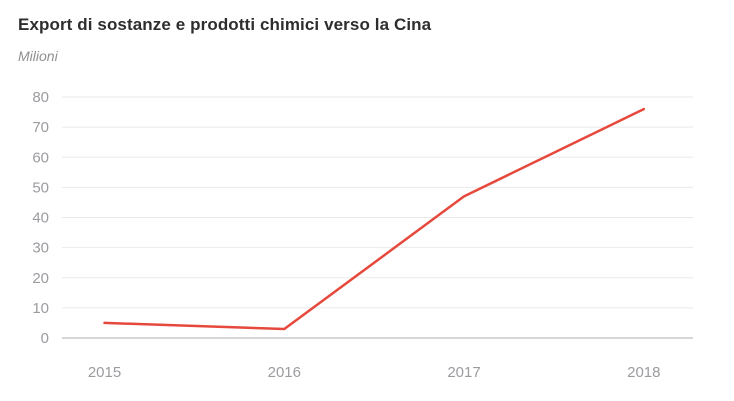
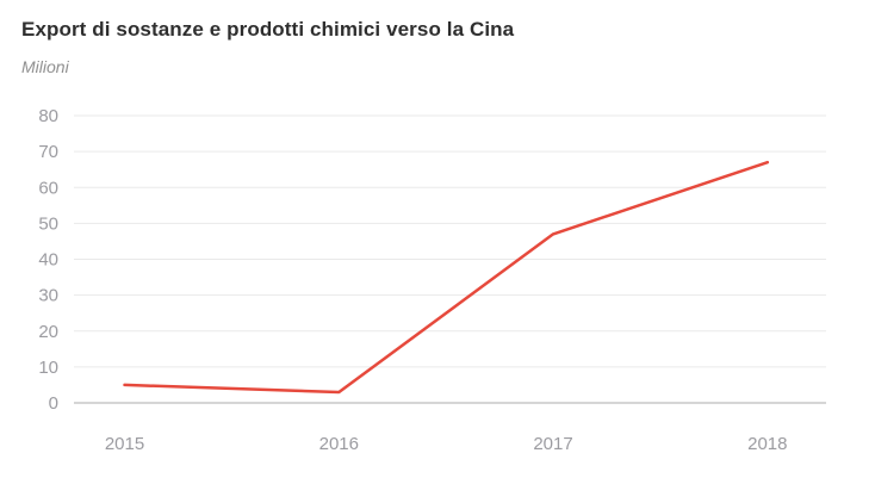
2018: 76 -> 67
